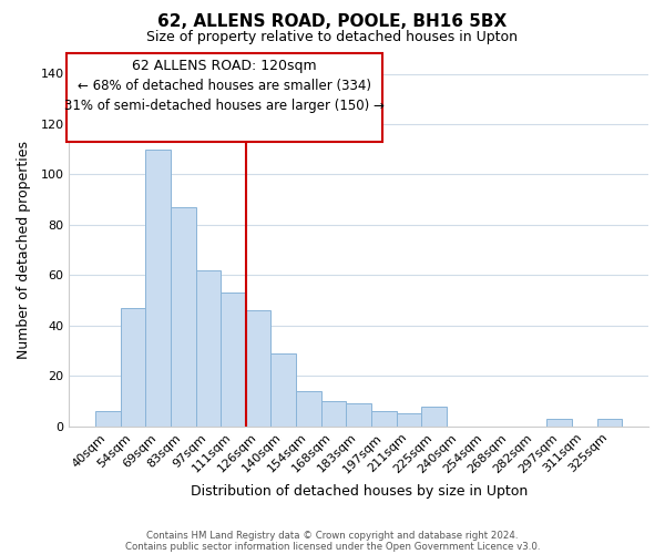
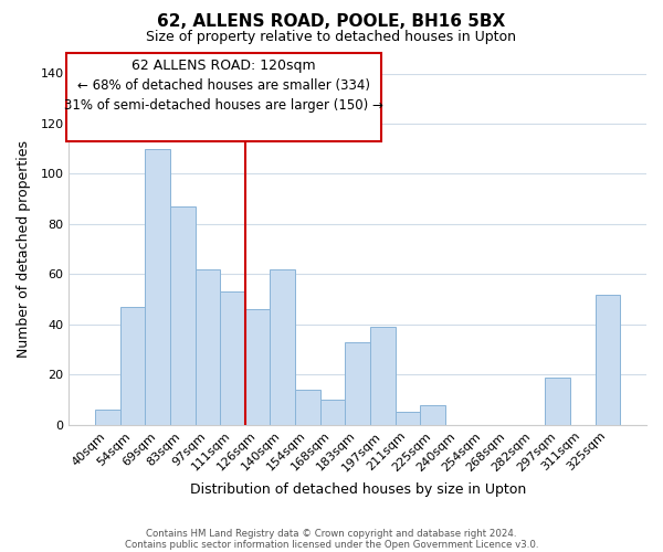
140sqm: 29 -> 62
183sqm: 9 -> 33
197sqm: 6 -> 39
297sqm: 3 -> 19
325sqm: 3 -> 52
